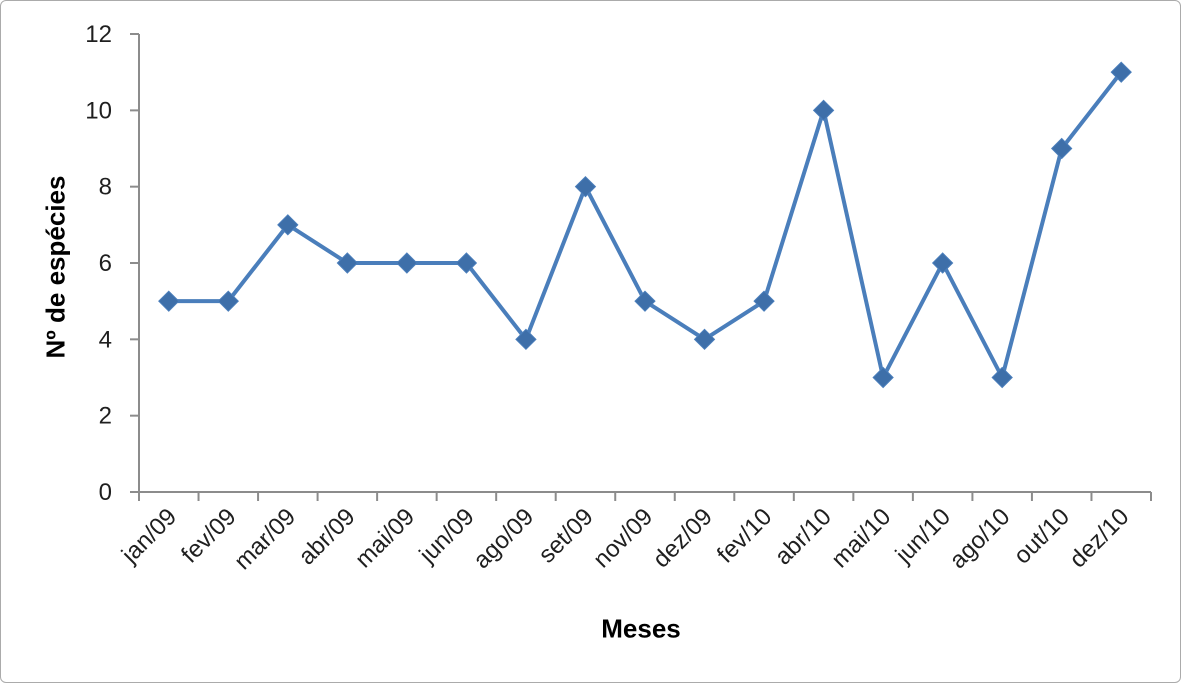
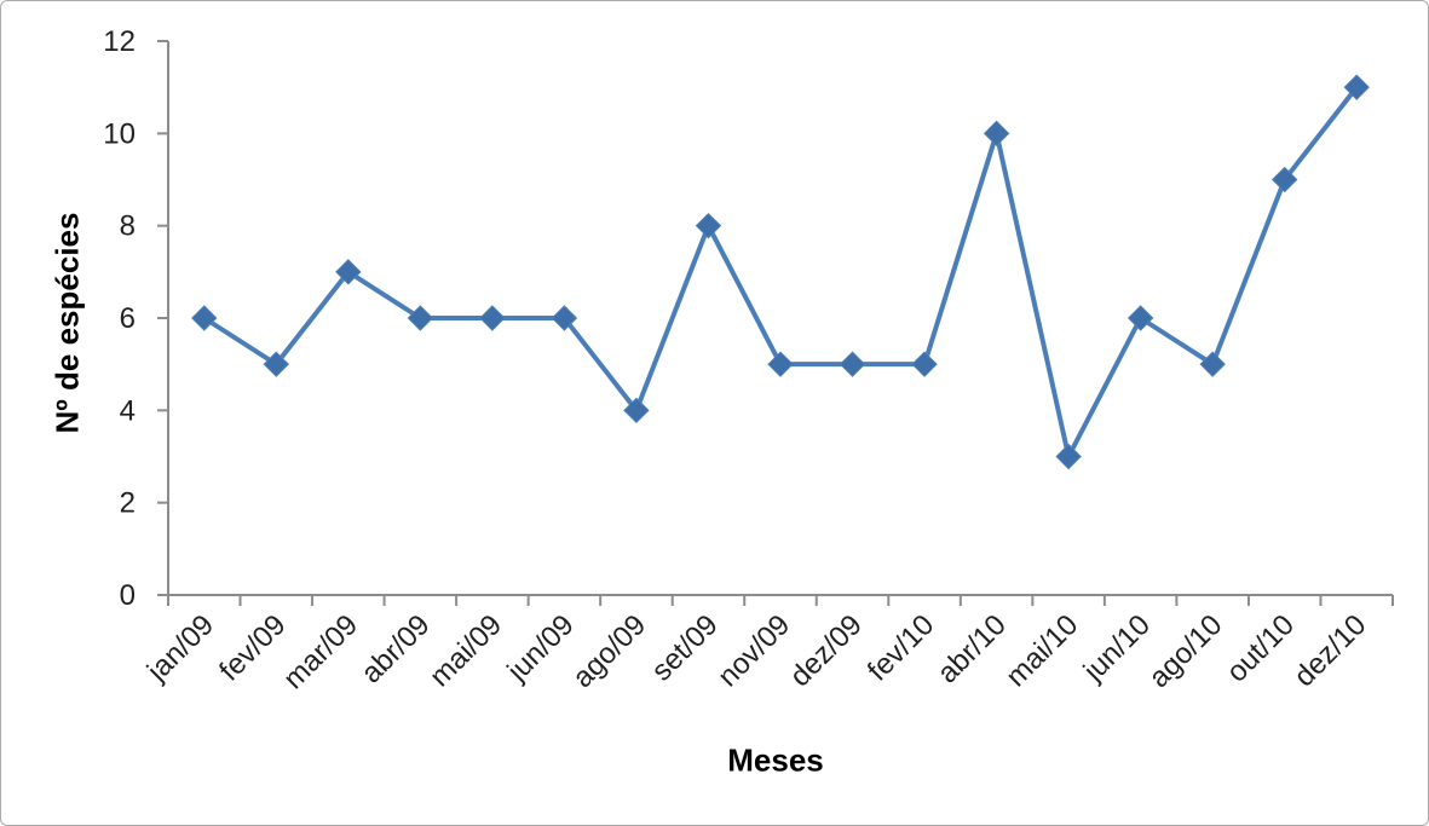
jan/09: 5 -> 6
dez/09: 4 -> 5
ago/10: 3 -> 5
